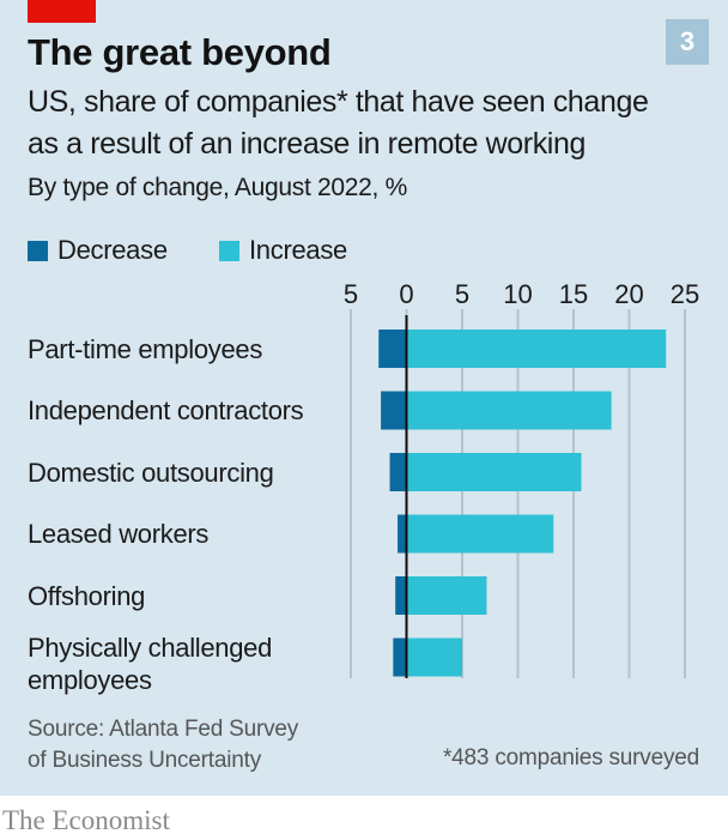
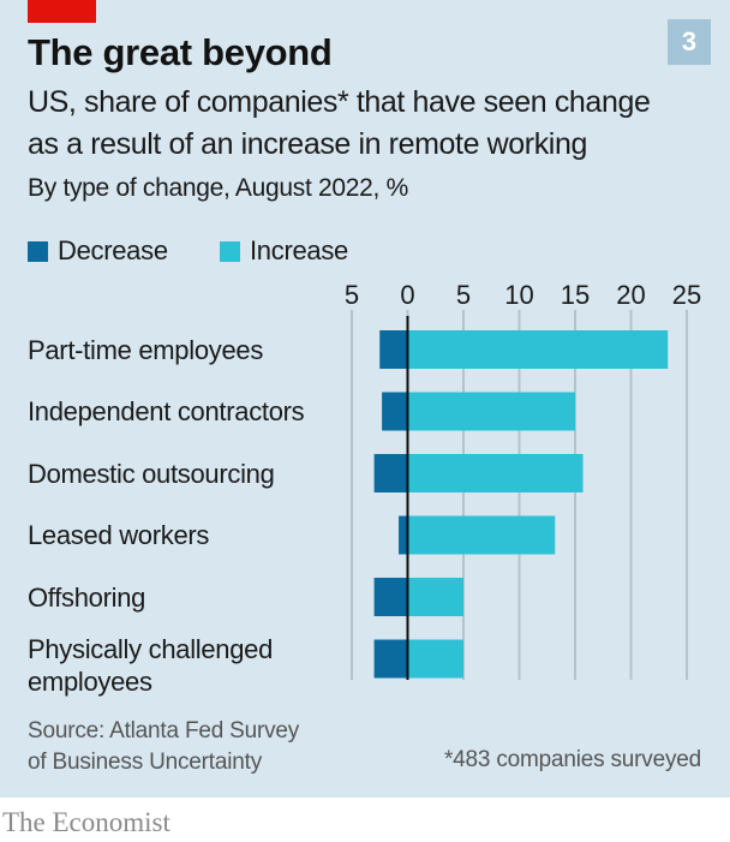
Increase/Independent contractors: 18 -> 15
Decrease/Domestic outsourcing: -2 -> -3
Decrease/Offshoring: -1 -> -3
Increase/Offshoring: 7 -> 5
Decrease/Physically challenged employees: -1 -> -3
